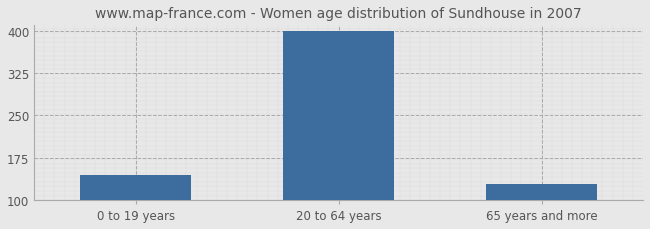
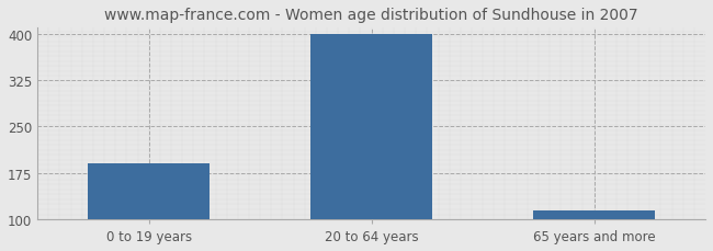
0 to 19 years: 144 -> 190
65 years and more: 128 -> 115
